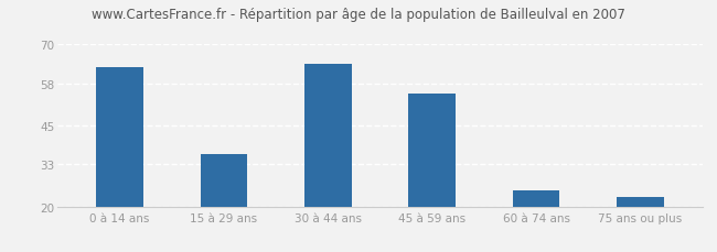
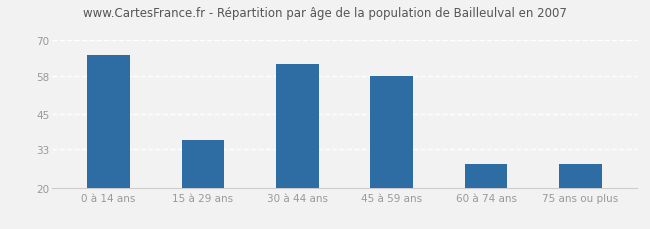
0 à 14 ans: 63 -> 65
30 à 44 ans: 64 -> 62
45 à 59 ans: 55 -> 58
60 à 74 ans: 25 -> 28
75 ans ou plus: 23 -> 28
